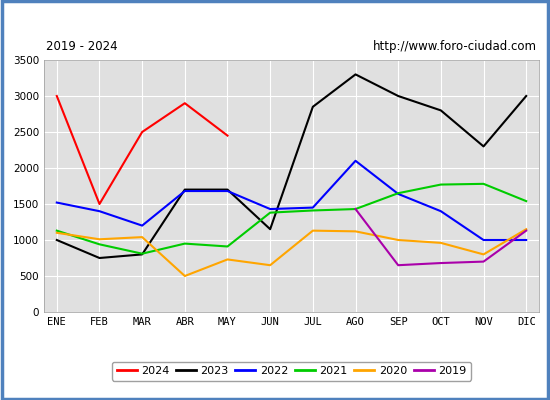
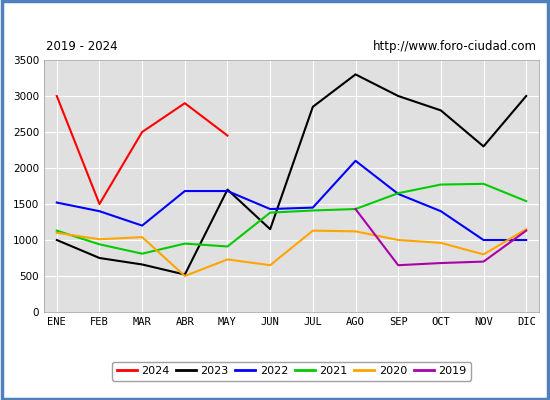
2023/MAR: 800 -> 660
2023/ABR: 1700 -> 520
